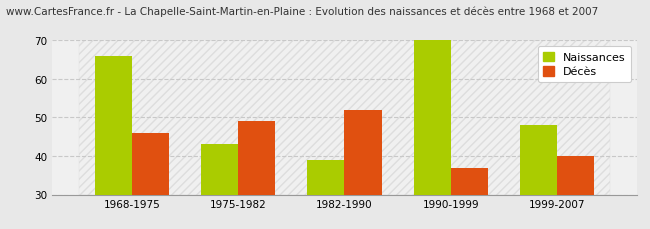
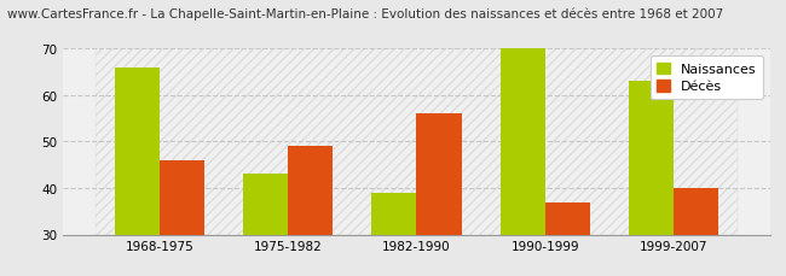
Décès/1982-1990: 52 -> 56
Naissances/1999-2007: 48 -> 63
